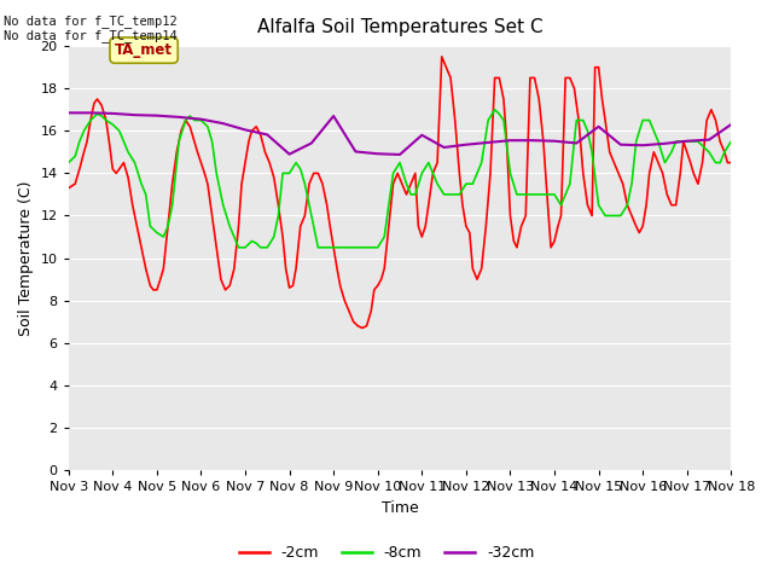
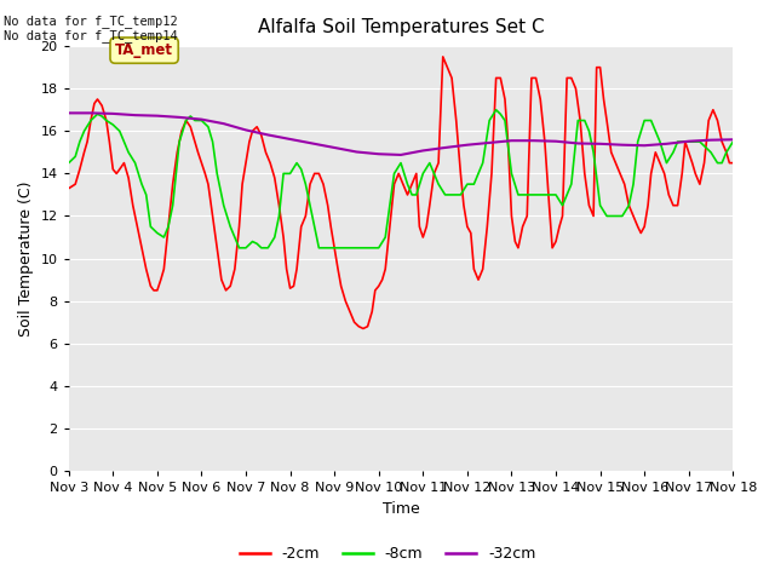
-32cm/Nov 8: 14.9 -> 15.6
-32cm/Nov 9: 16.7 -> 15.2
-32cm/Nov 11: 15.8 -> 15.1
-32cm/Nov 15: 16.2 -> 15.4
-32cm/Nov 18: 16.3 -> 15.6
